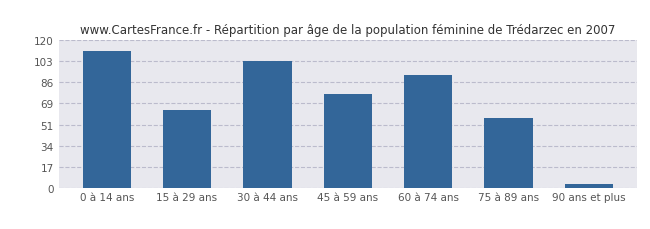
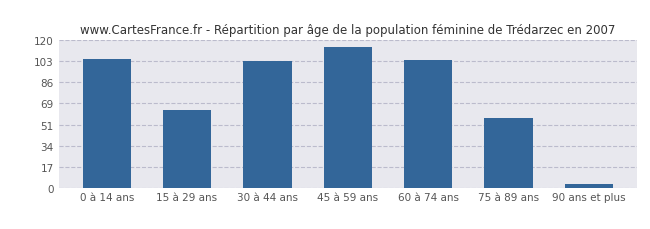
0 à 14 ans: 111 -> 105
45 à 59 ans: 76 -> 115
60 à 74 ans: 92 -> 104
